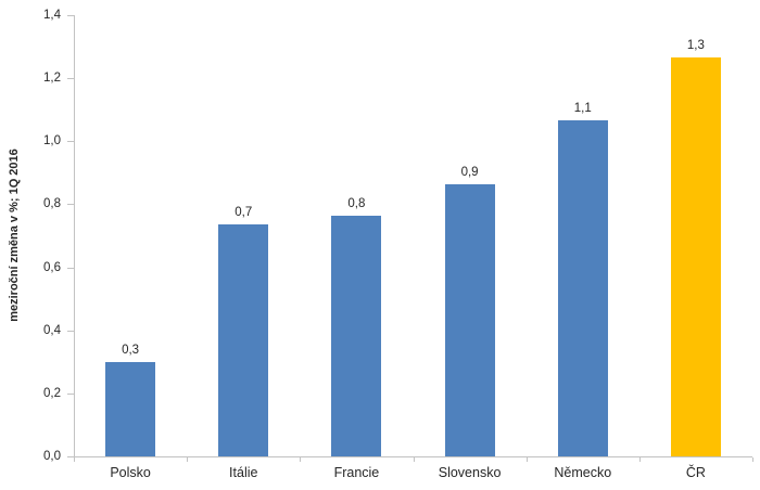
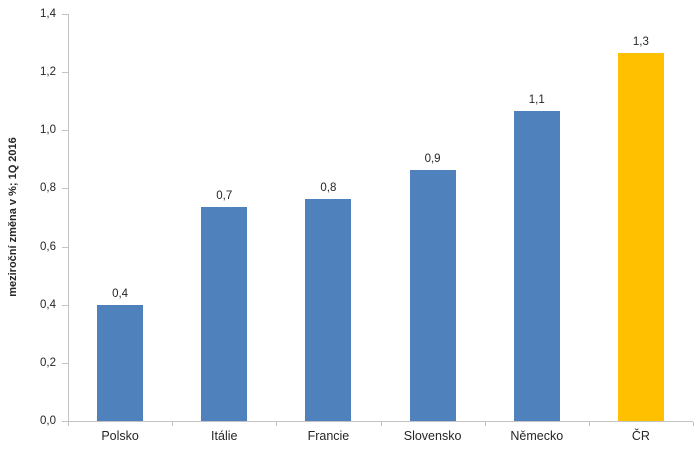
Polsko: 0,3 -> 0,4
